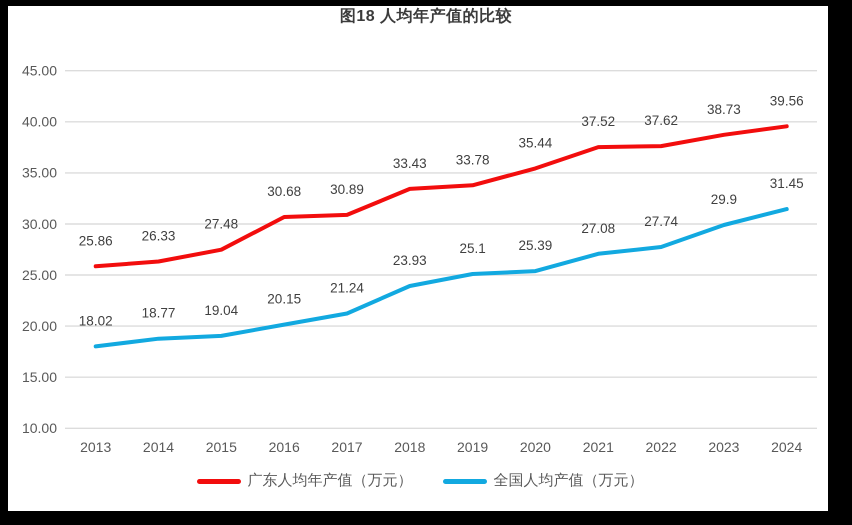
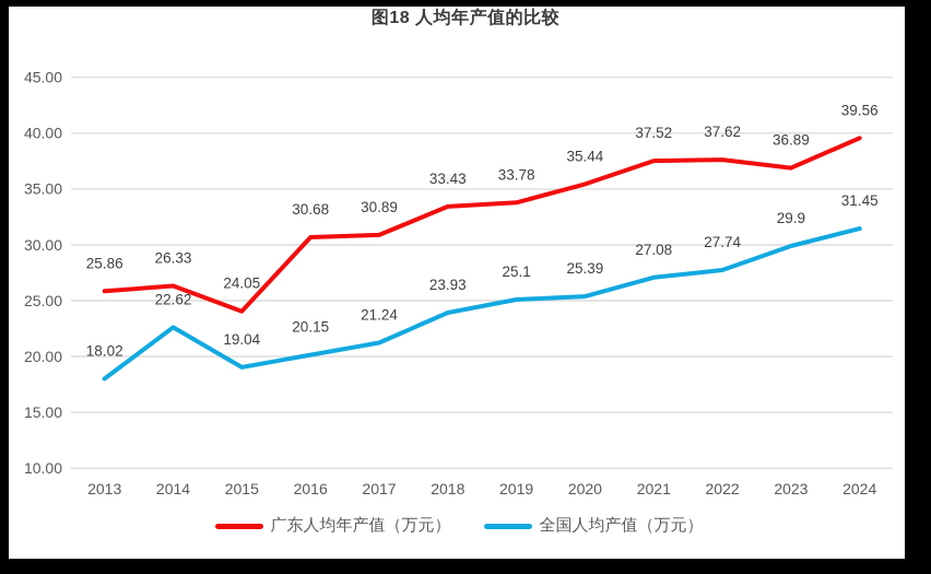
全国人均产值（万元）/2014: 18.77 -> 22.62
广东人均年产值（万元）/2015: 27.48 -> 24.05
广东人均年产值（万元）/2023: 38.73 -> 36.89
